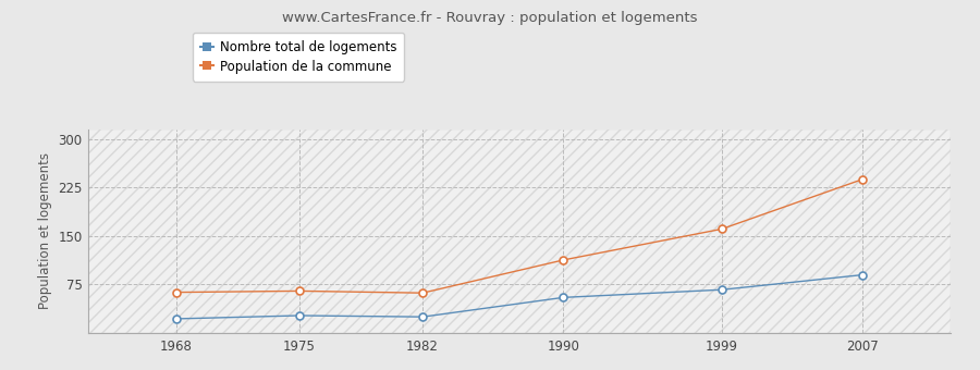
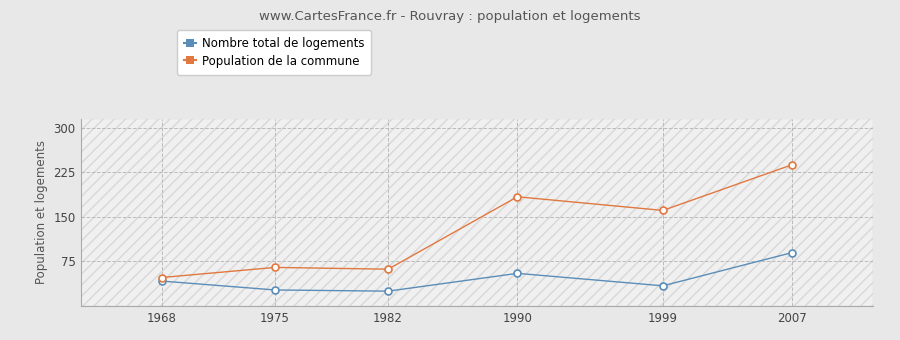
Nombre total de logements/1968: 22 -> 42
Population de la commune/1968: 63 -> 48
Population de la commune/1990: 113 -> 184
Nombre total de logements/1999: 67 -> 34
